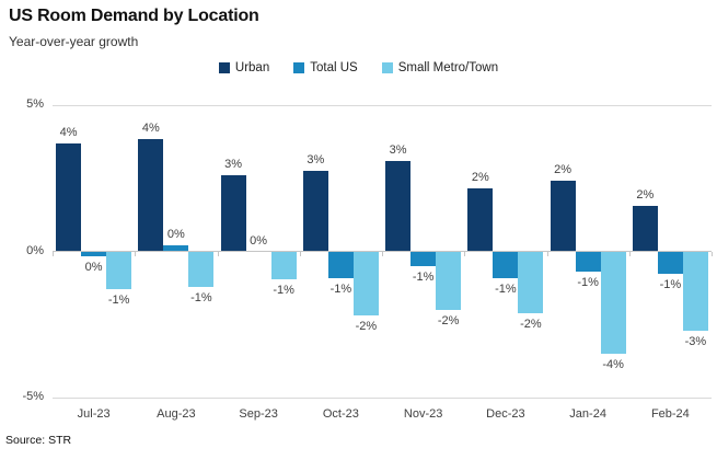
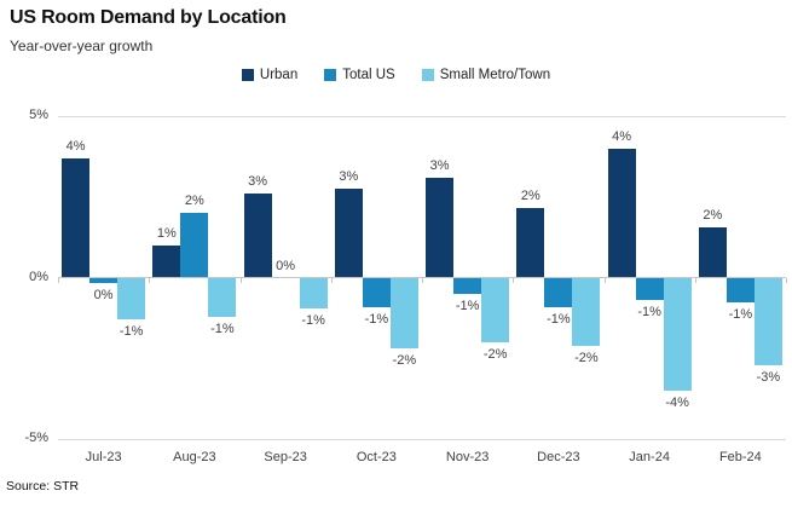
Urban/Aug-23: 4% -> 1%
Total US/Aug-23: 0% -> 2%
Urban/Jan-24: 2% -> 4%
